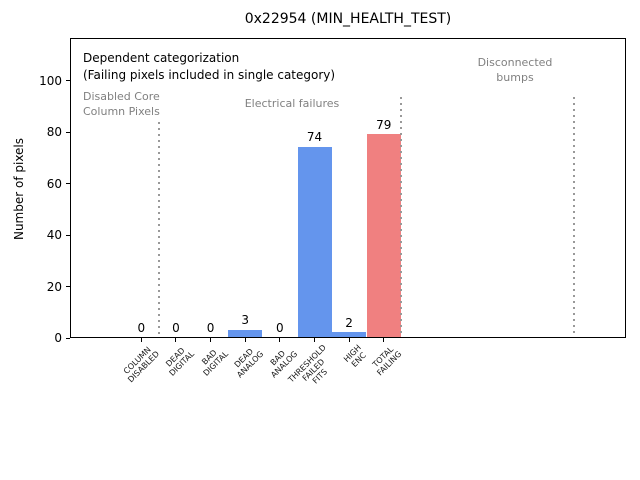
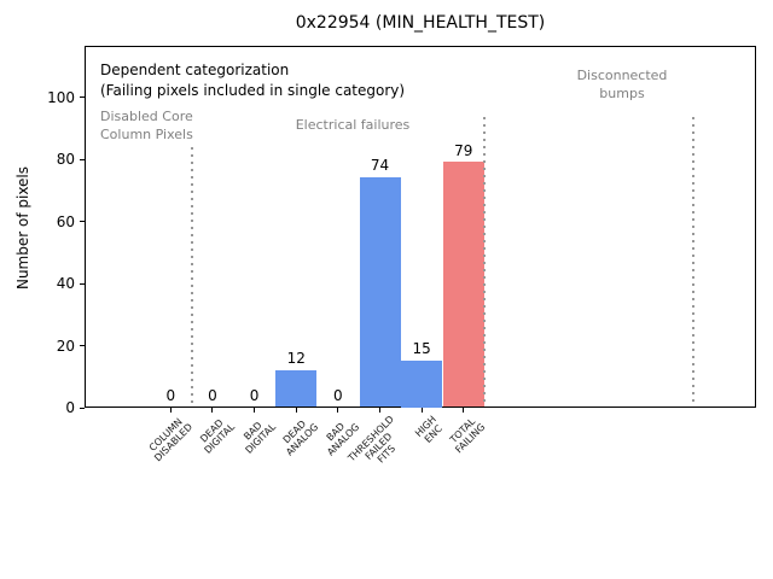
DEAD ANALOG: 3 -> 12
HIGH ENC: 2 -> 15
